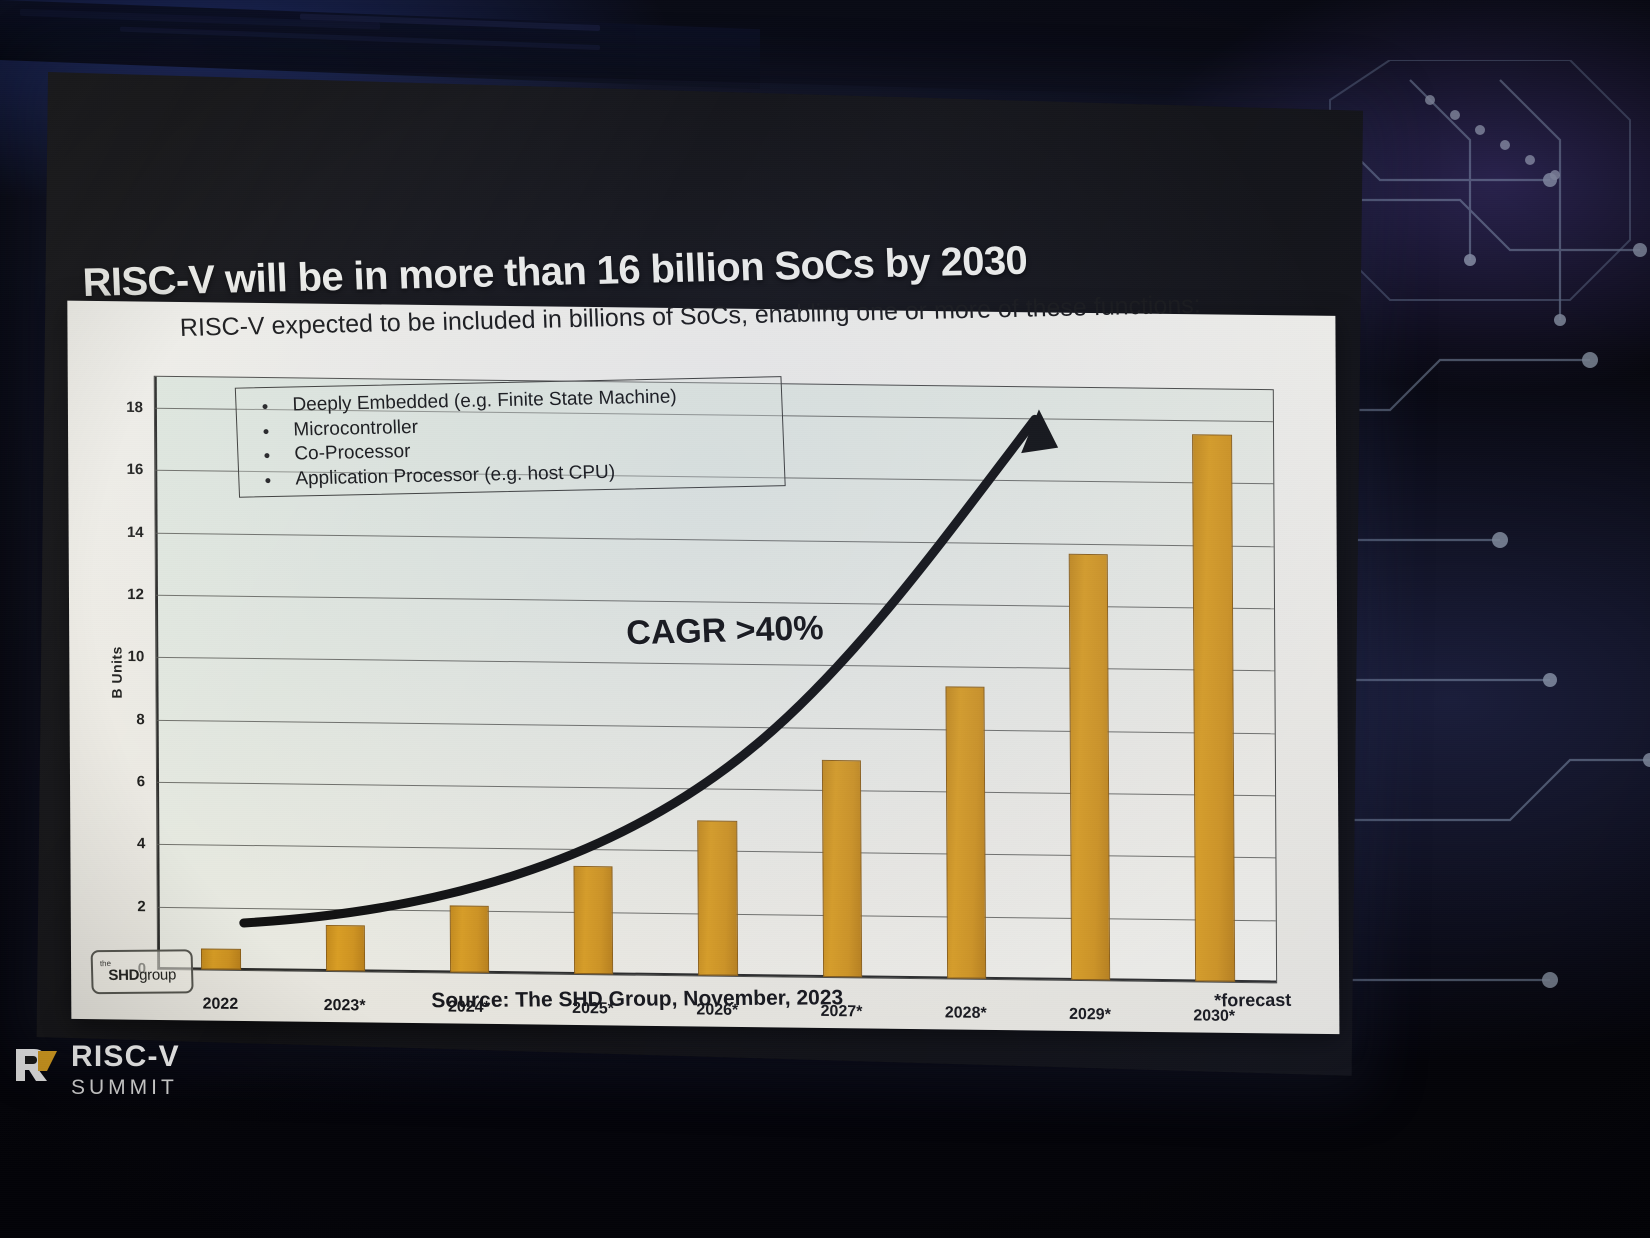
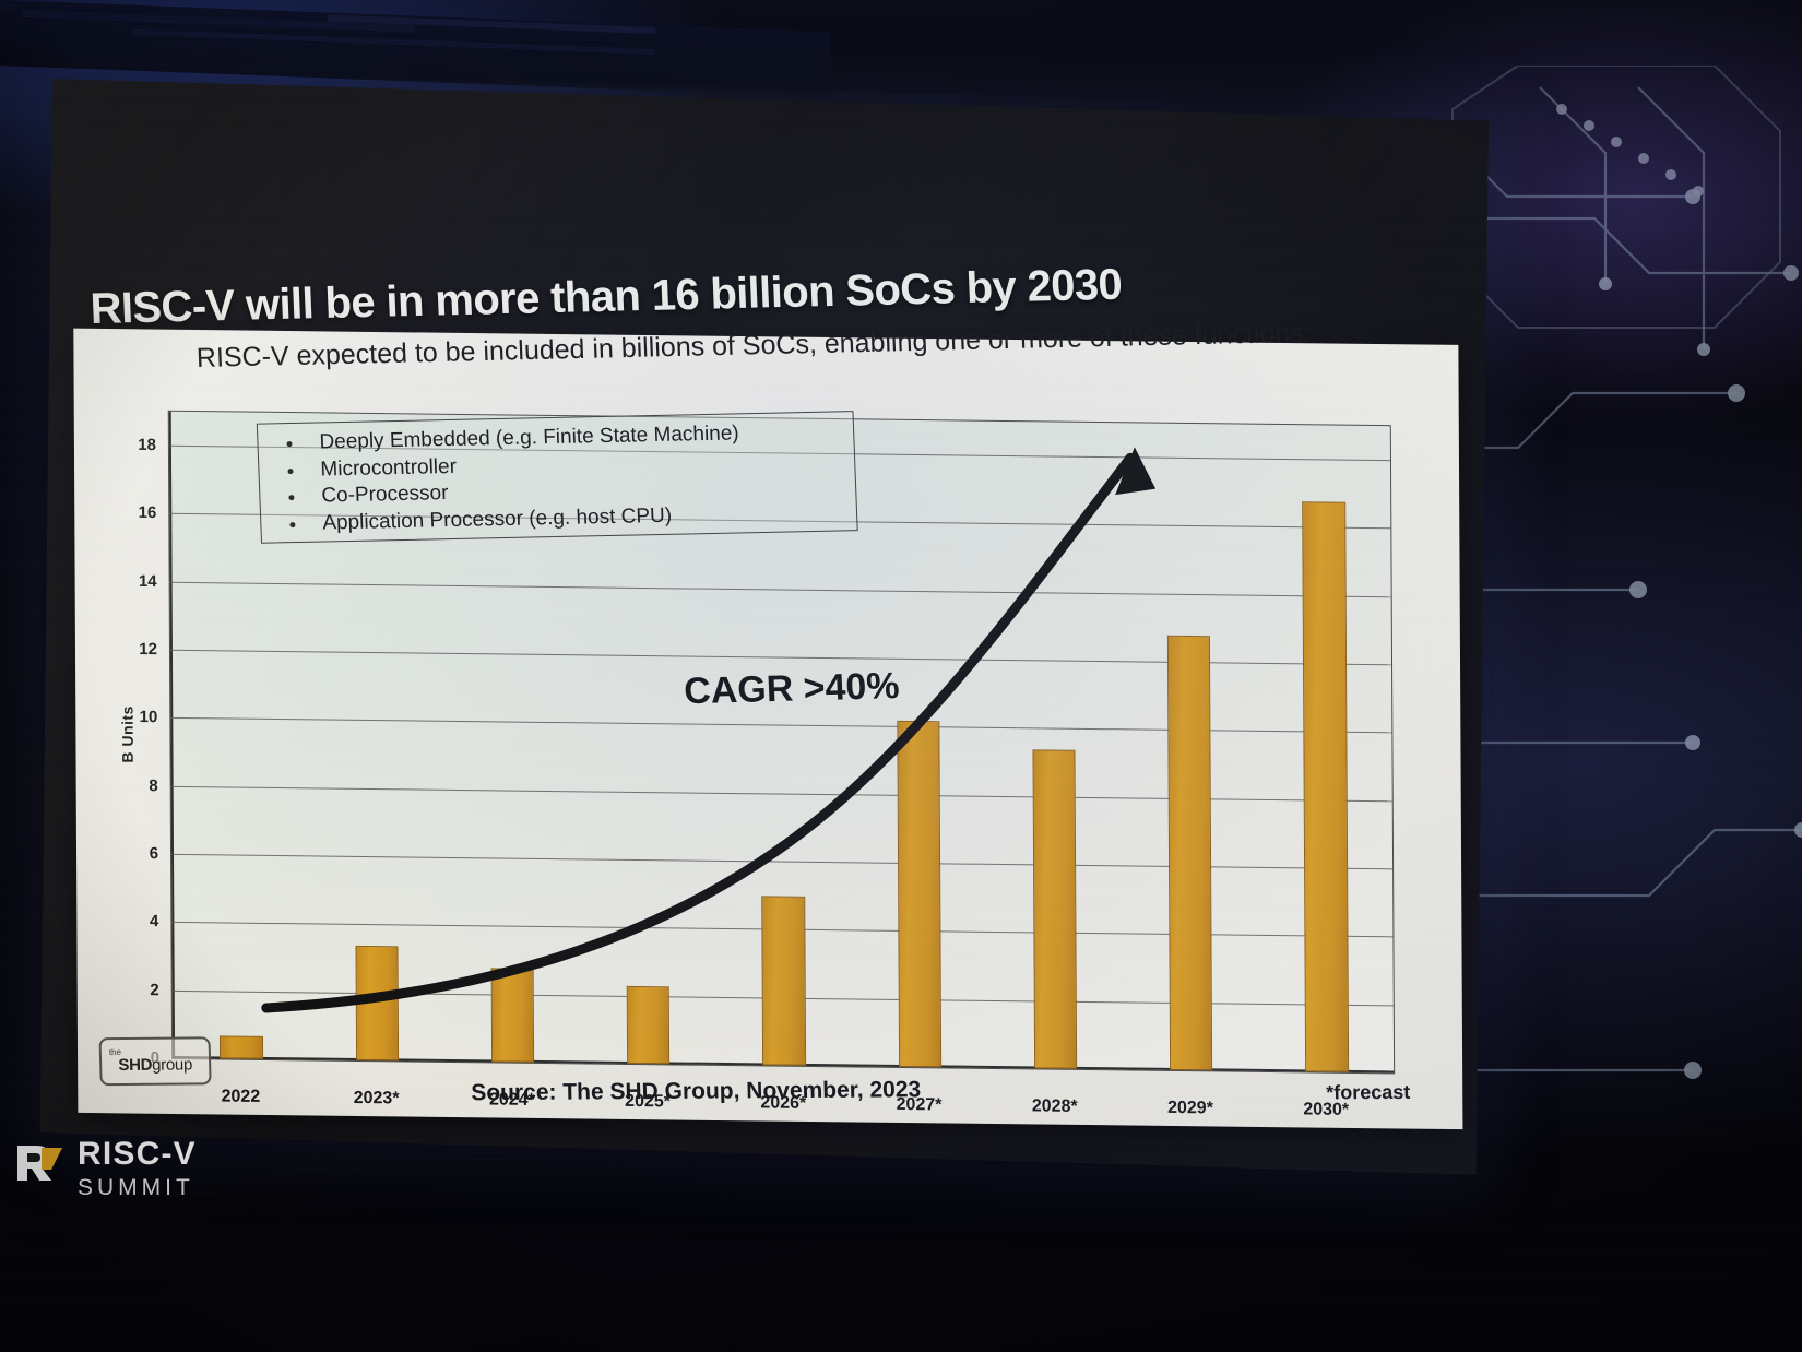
2023*: 1.4 -> 3.3
2024*: 2.1 -> 2.7
2025*: 3.4 -> 2.2
2027*: 6.9 -> 10.1
2029*: 13.6 -> 12.7
2030*: 17.5 -> 16.7
